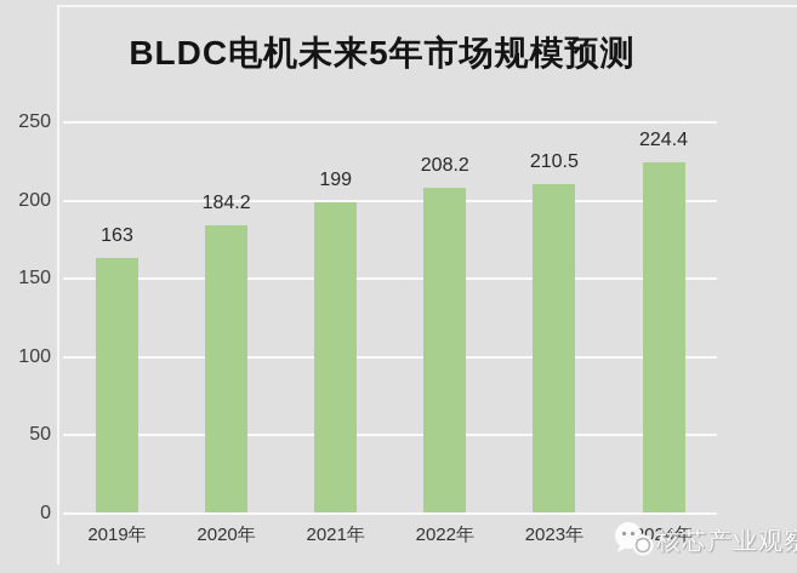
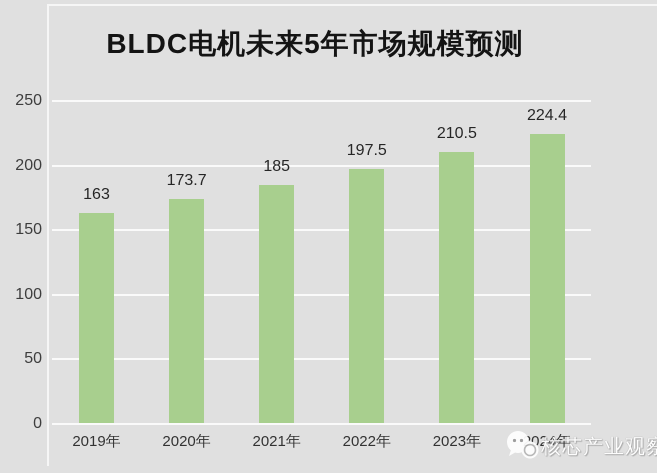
2020年: 184.2 -> 173.7
2021年: 199 -> 185
2022年: 208.2 -> 197.5
